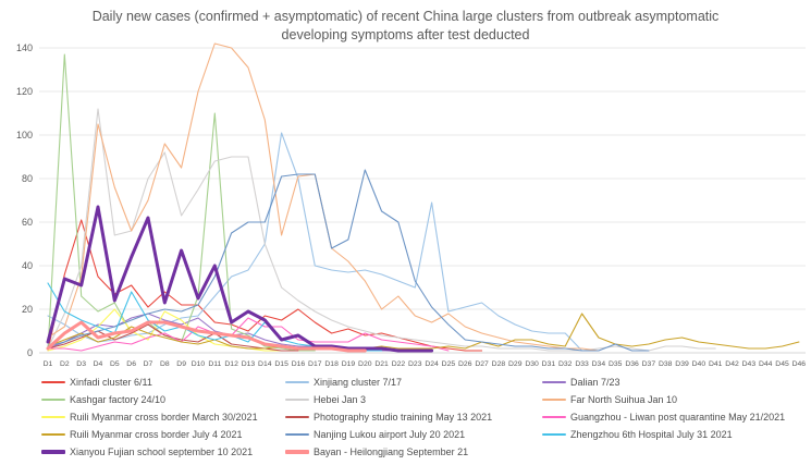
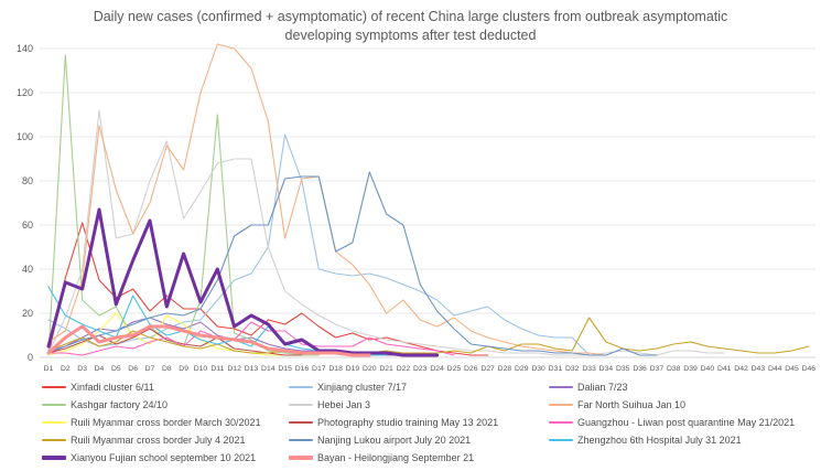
Hebei Jan 3/D8: 92 -> 98
Xinjiang cluster 7/17/D24: 69 -> 26
